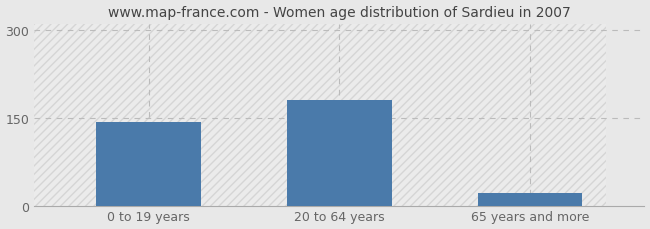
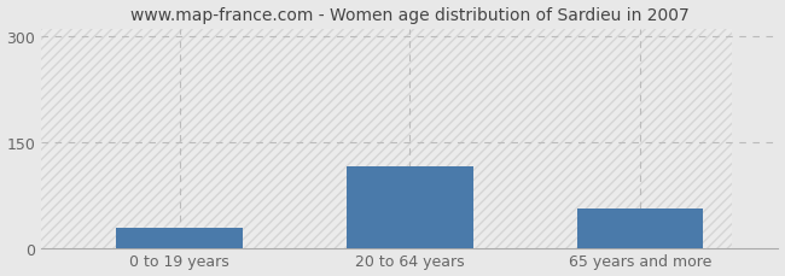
0 to 19 years: 143 -> 28
20 to 64 years: 180 -> 116
65 years and more: 22 -> 56
